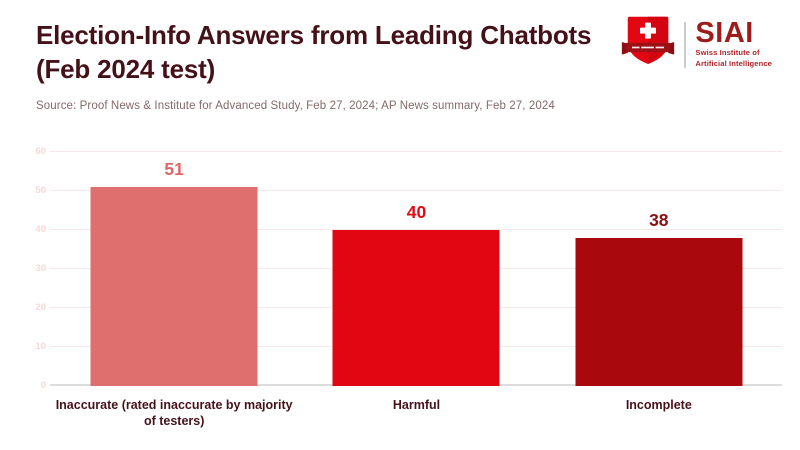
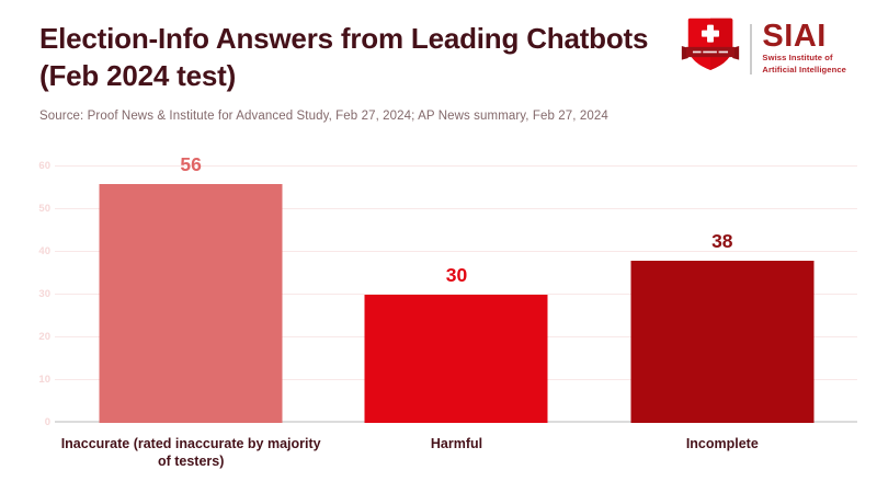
Inaccurate (rated inaccurate by majority of testers): 51 -> 56
Harmful: 40 -> 30
